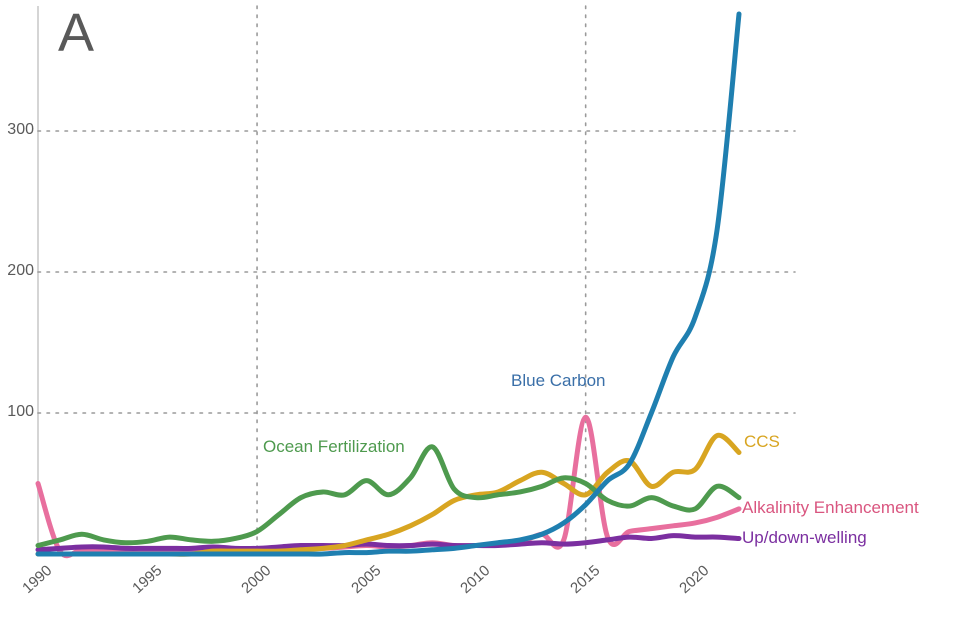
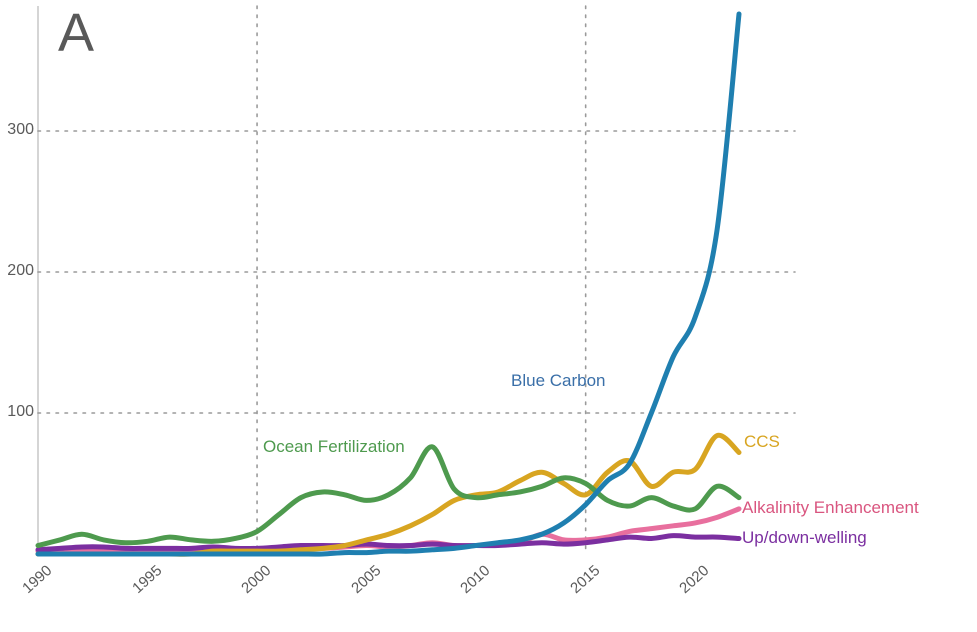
Alkalinity Enhancement/1990: 50 -> 2
Ocean Fertilization/2005: 52 -> 38
Alkalinity Enhancement/2015: 97 -> 10
